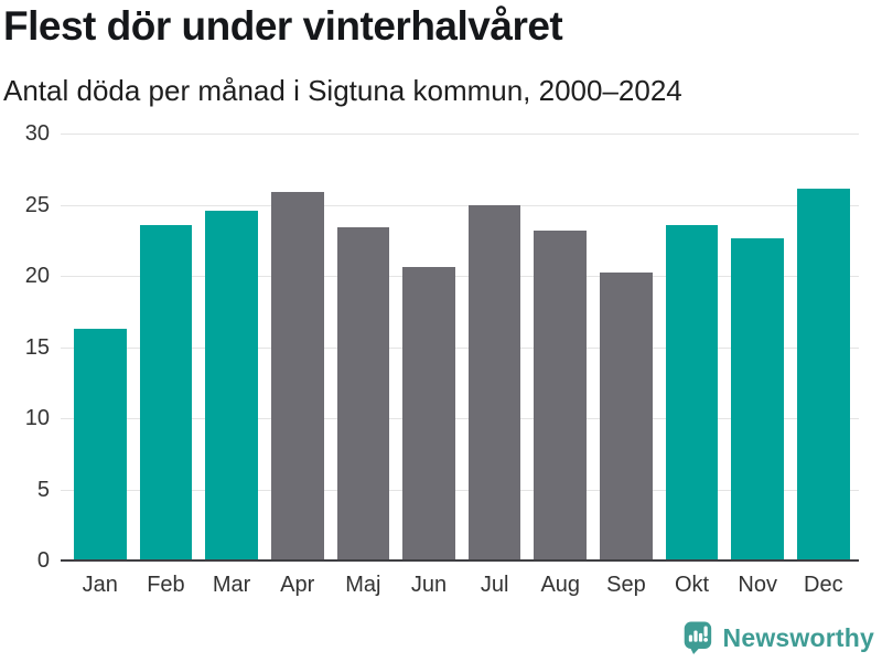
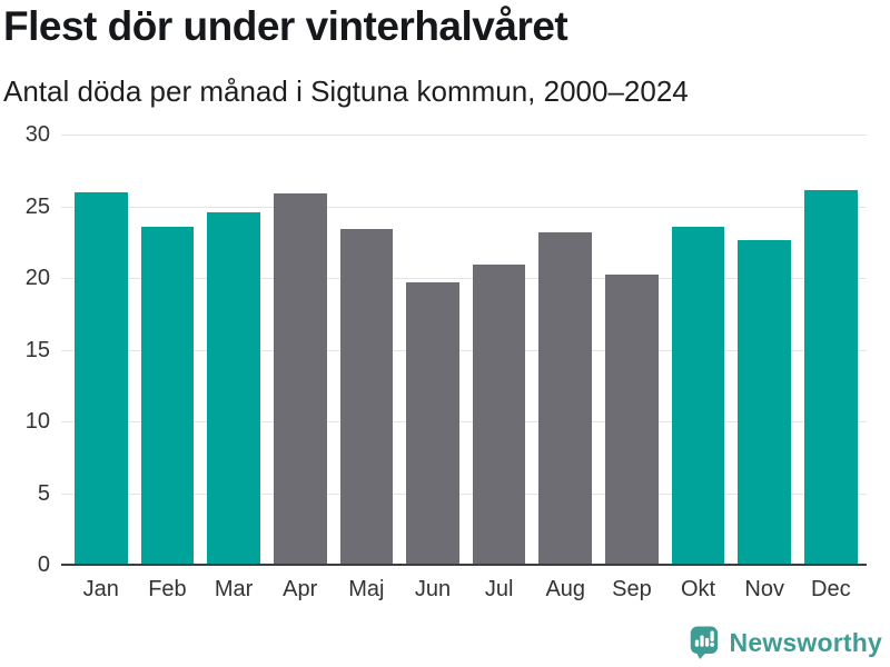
Jan: 16.3 -> 26.0
Jun: 20.6 -> 19.7
Jul: 25.0 -> 20.9
